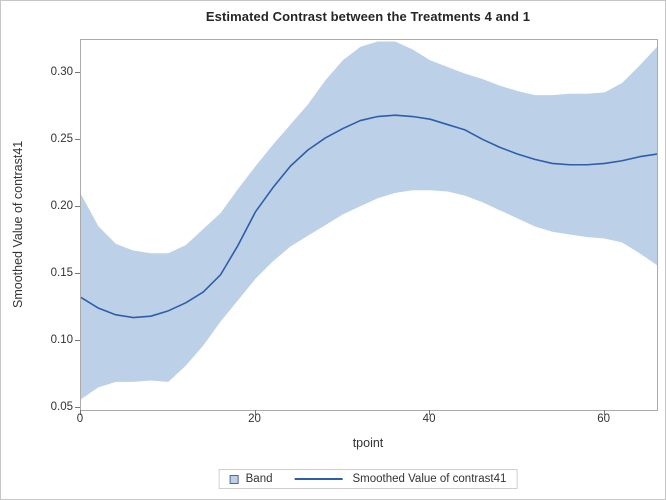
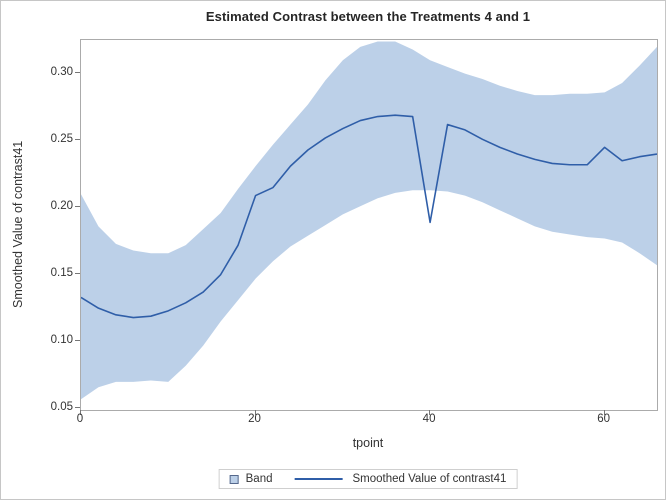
Smoothed Value of contrast41/20: 0.197 -> 0.209
Smoothed Value of contrast41/40: 0.266 -> 0.189
Smoothed Value of contrast41/60: 0.233 -> 0.245
